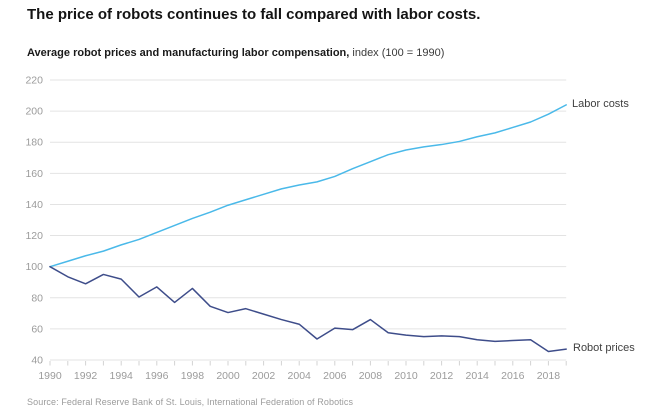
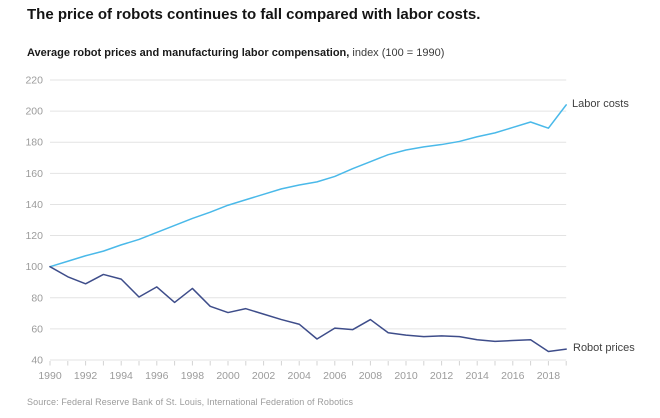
Labor costs/2018: 198 -> 189
